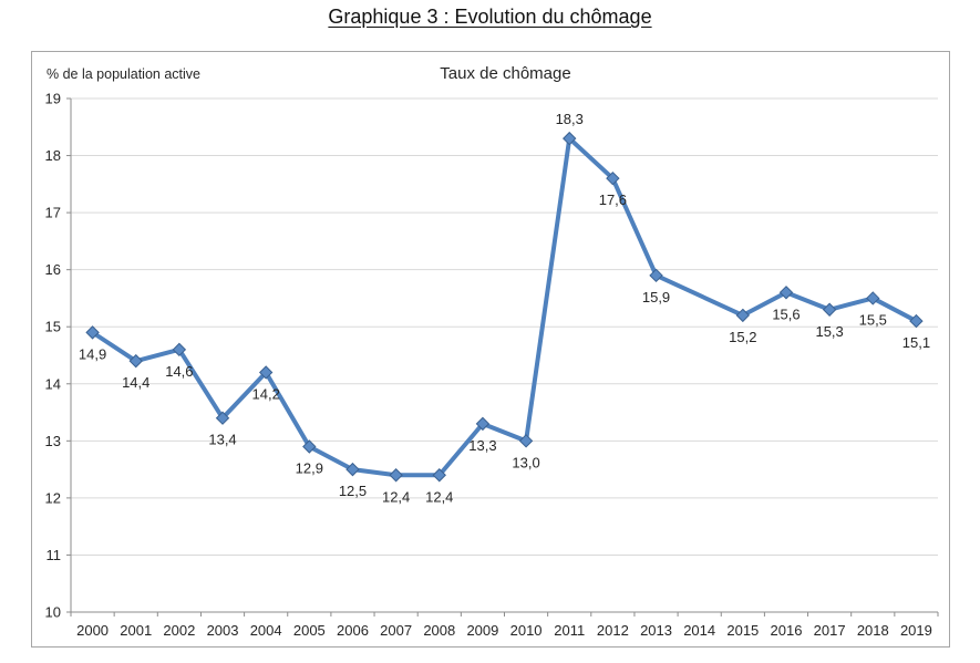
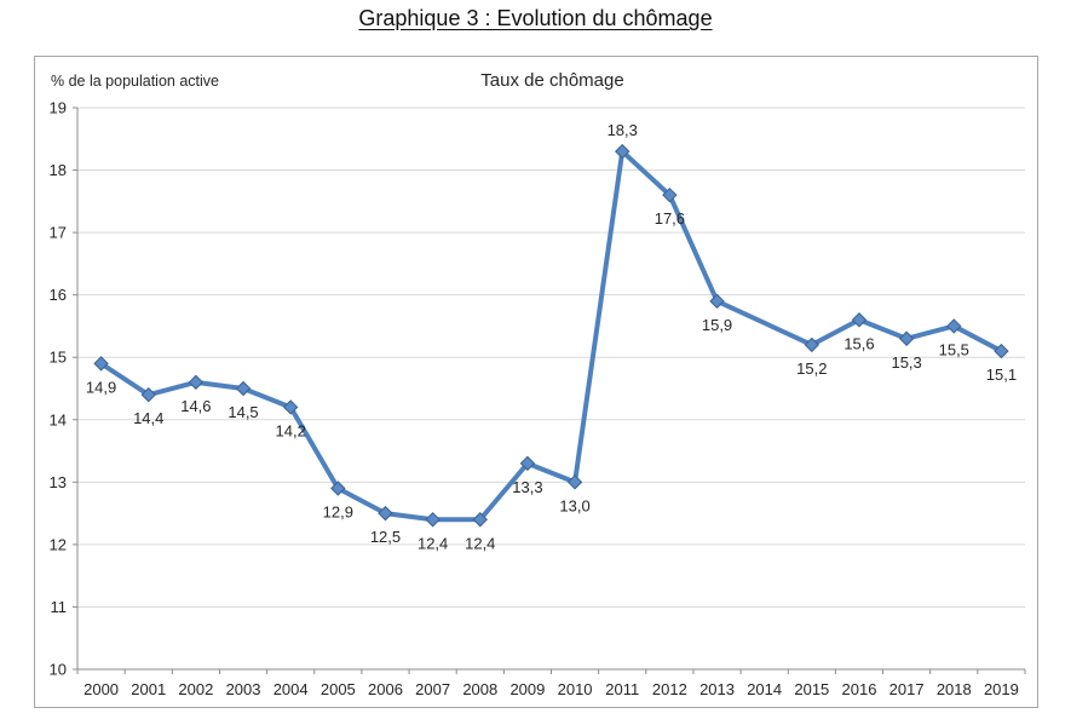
2003: 13,4 -> 14,5
